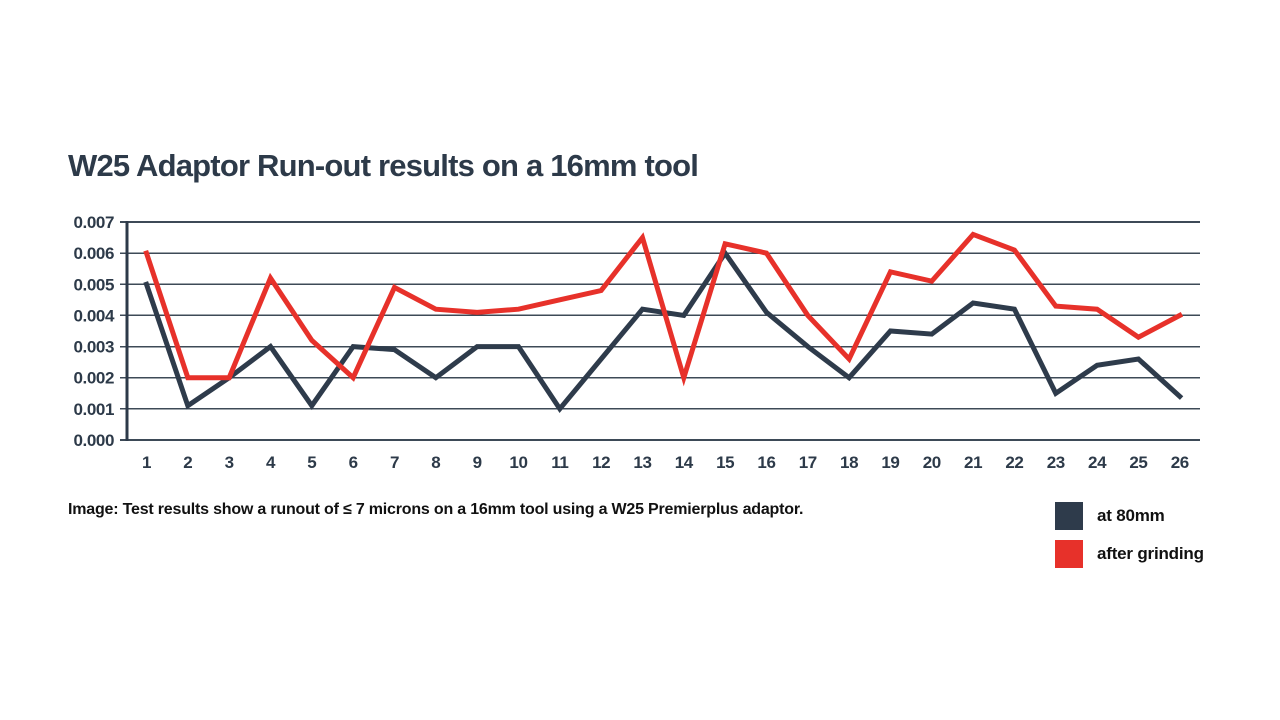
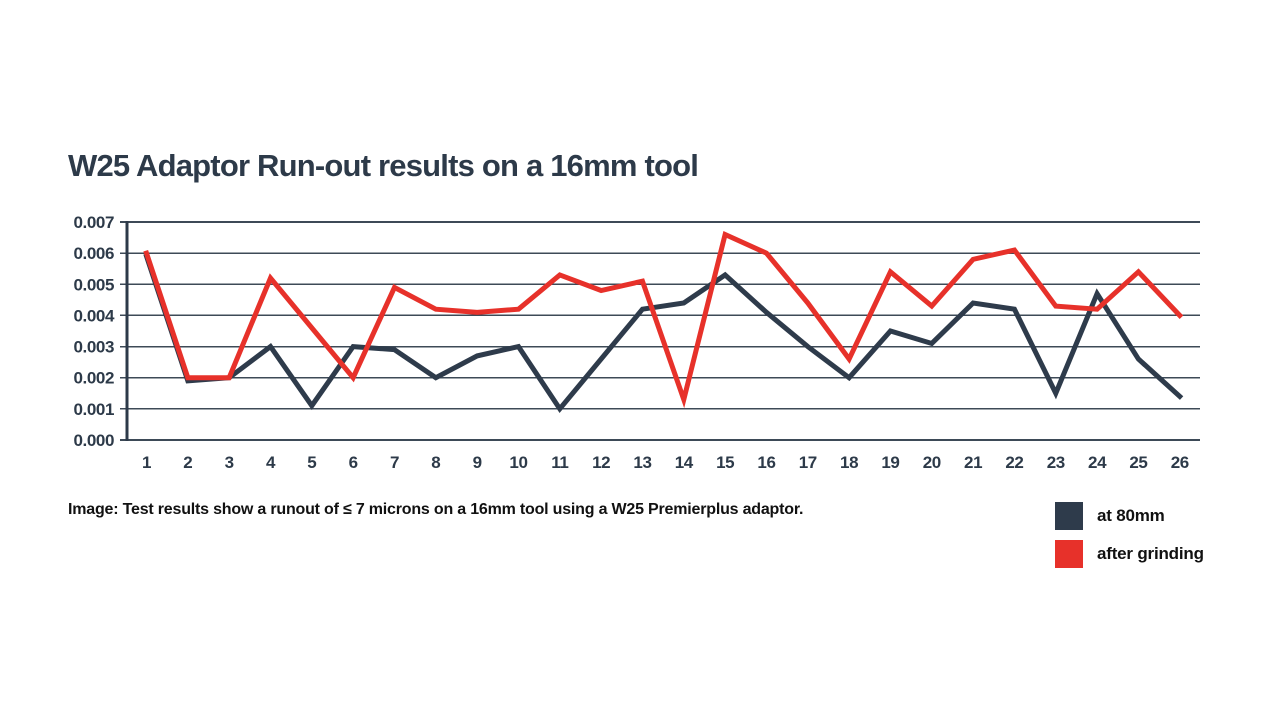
at 80mm/1: 0.0050 -> 0.0059
at 80mm/2: 0.0011 -> 0.0019
after grinding/5: 0.0032 -> 0.0036
at 80mm/9: 0.0030 -> 0.0027
after grinding/11: 0.0045 -> 0.0053
after grinding/13: 0.0065 -> 0.0051
at 80mm/14: 0.0040 -> 0.0044
after grinding/14: 0.0020 -> 0.0013
at 80mm/15: 0.0060 -> 0.0053
after grinding/15: 0.0063 -> 0.0066
after grinding/17: 0.0040 -> 0.0044
at 80mm/20: 0.0034 -> 0.0031
after grinding/20: 0.0051 -> 0.0043
after grinding/21: 0.0066 -> 0.0058
at 80mm/24: 0.0024 -> 0.0047
after grinding/25: 0.0033 -> 0.0054
